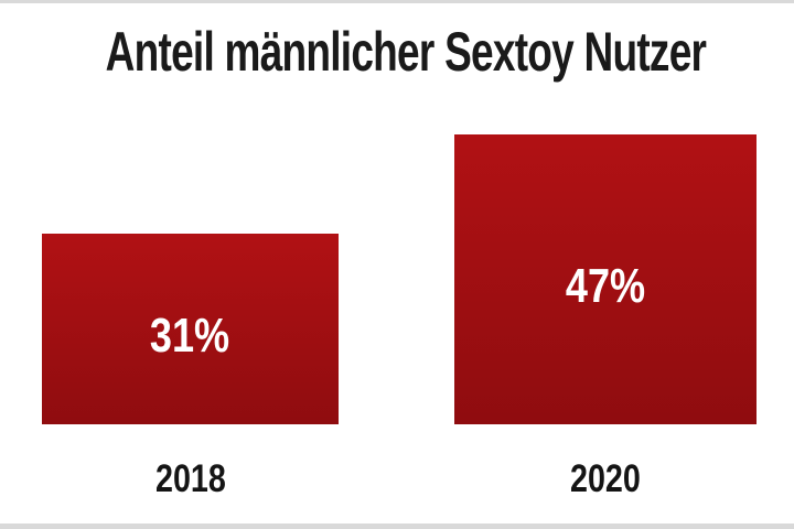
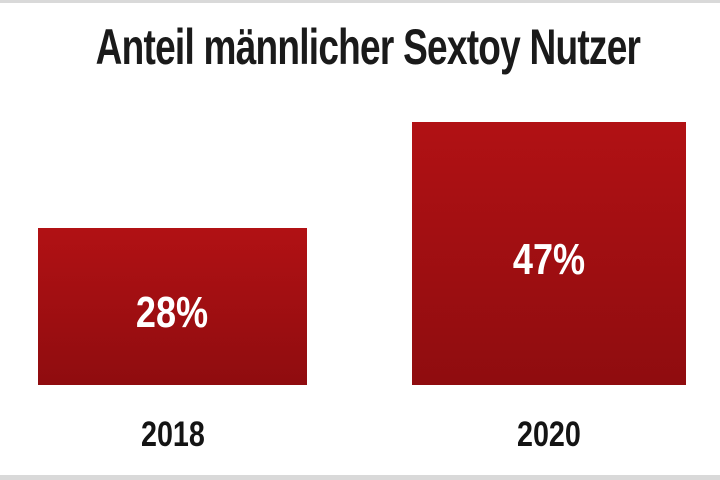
2018: 31% -> 28%
